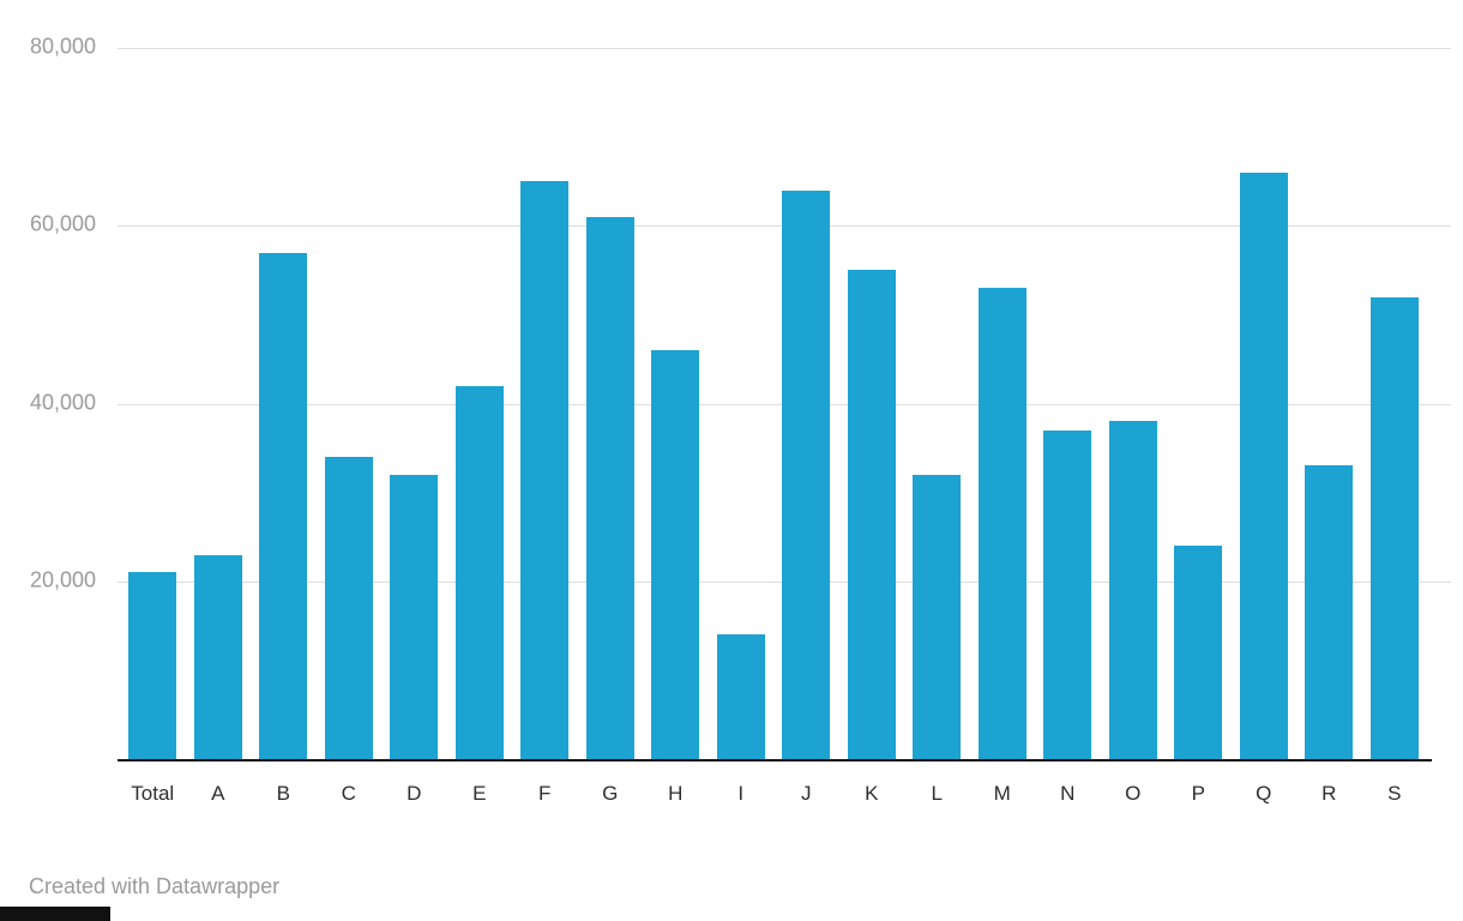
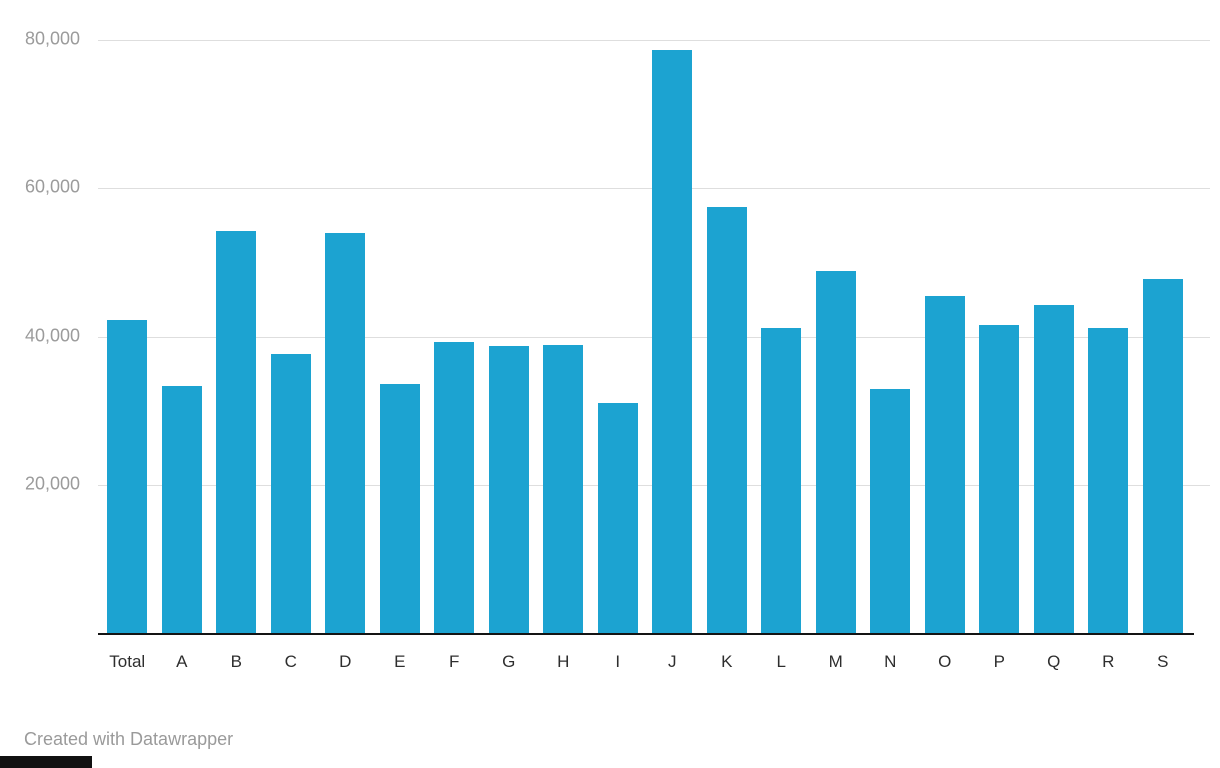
Total: 21000 -> 42000
A: 23000 -> 33000
B: 57000 -> 54000
C: 34000 -> 38000
D: 32000 -> 54000
E: 42000 -> 34000
F: 65000 -> 39000
G: 61000 -> 39000
H: 46000 -> 39000
I: 14000 -> 31000
J: 64000 -> 79000
K: 55000 -> 58000
L: 32000 -> 41000
M: 53000 -> 49000
N: 37000 -> 33000
O: 38000 -> 45000
P: 24000 -> 42000
Q: 66000 -> 44000
R: 33000 -> 41000
S: 52000 -> 48000
